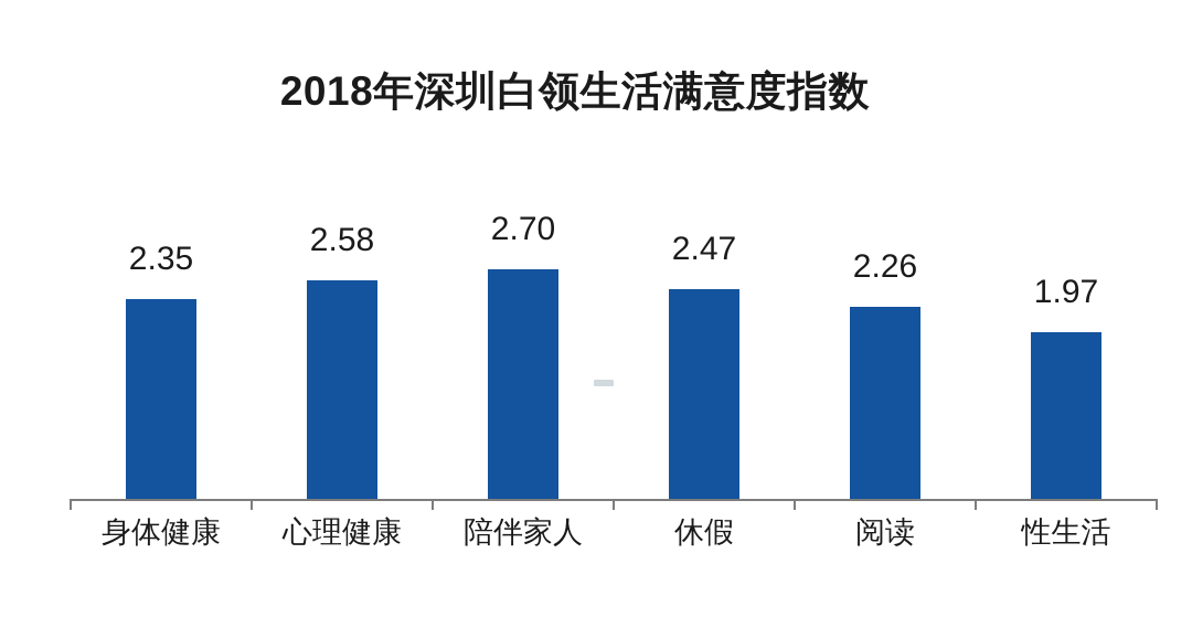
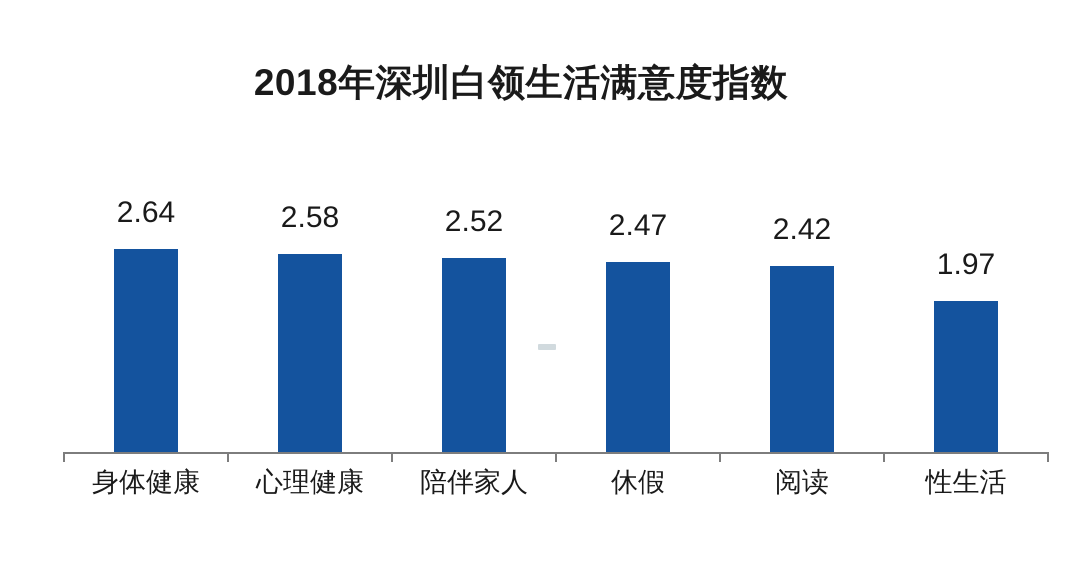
身体健康: 2.35 -> 2.64
陪伴家人: 2.70 -> 2.52
阅读: 2.26 -> 2.42
